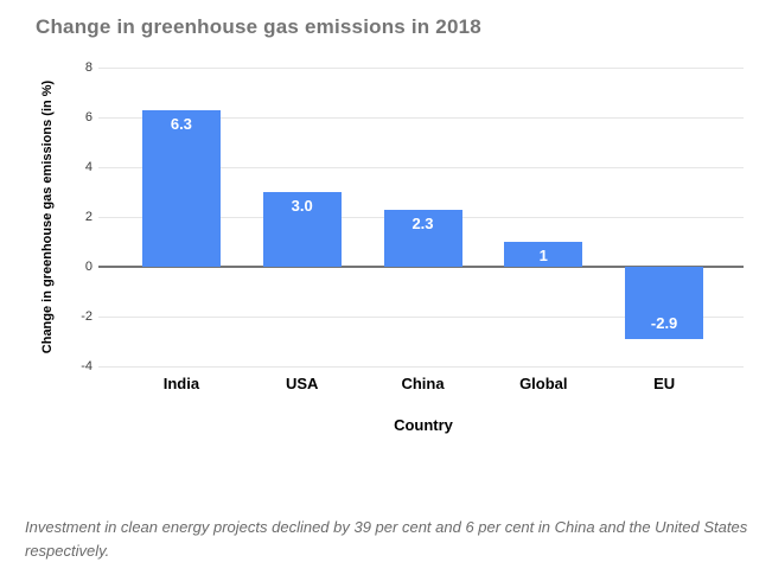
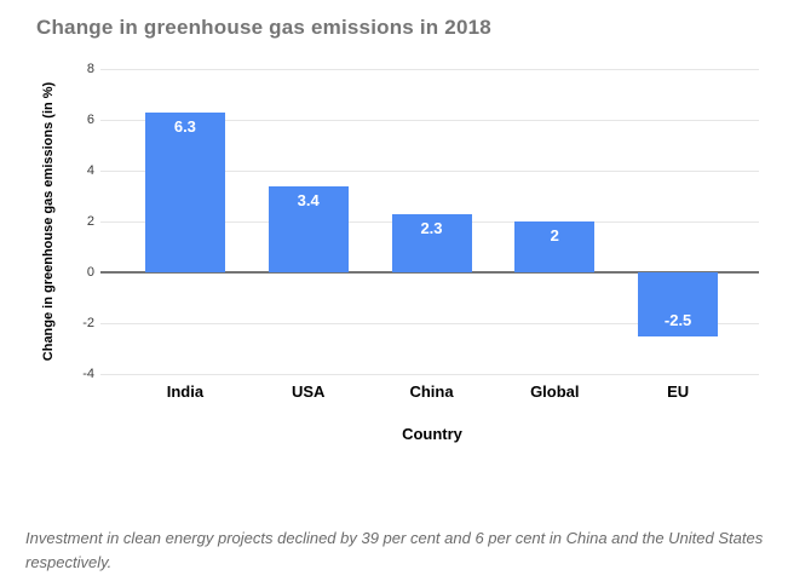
USA: 3.0 -> 3.4
Global: 1 -> 2
EU: -2.9 -> -2.5
